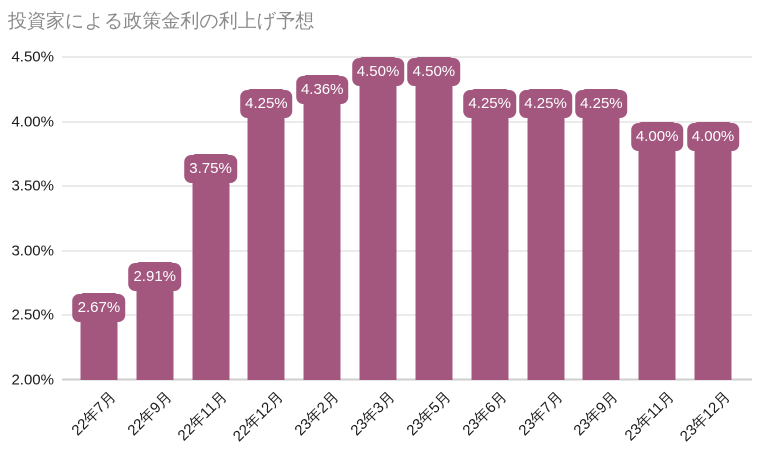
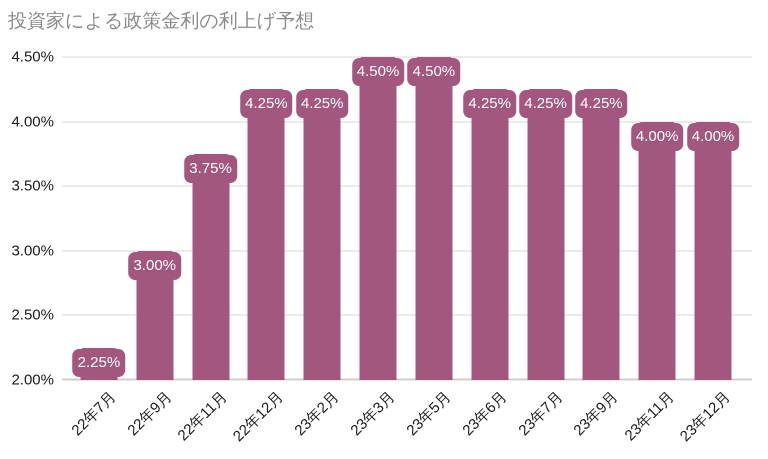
22年7月: 2.67% -> 2.25%
22年9月: 2.91% -> 3.00%
23年2月: 4.36% -> 4.25%
